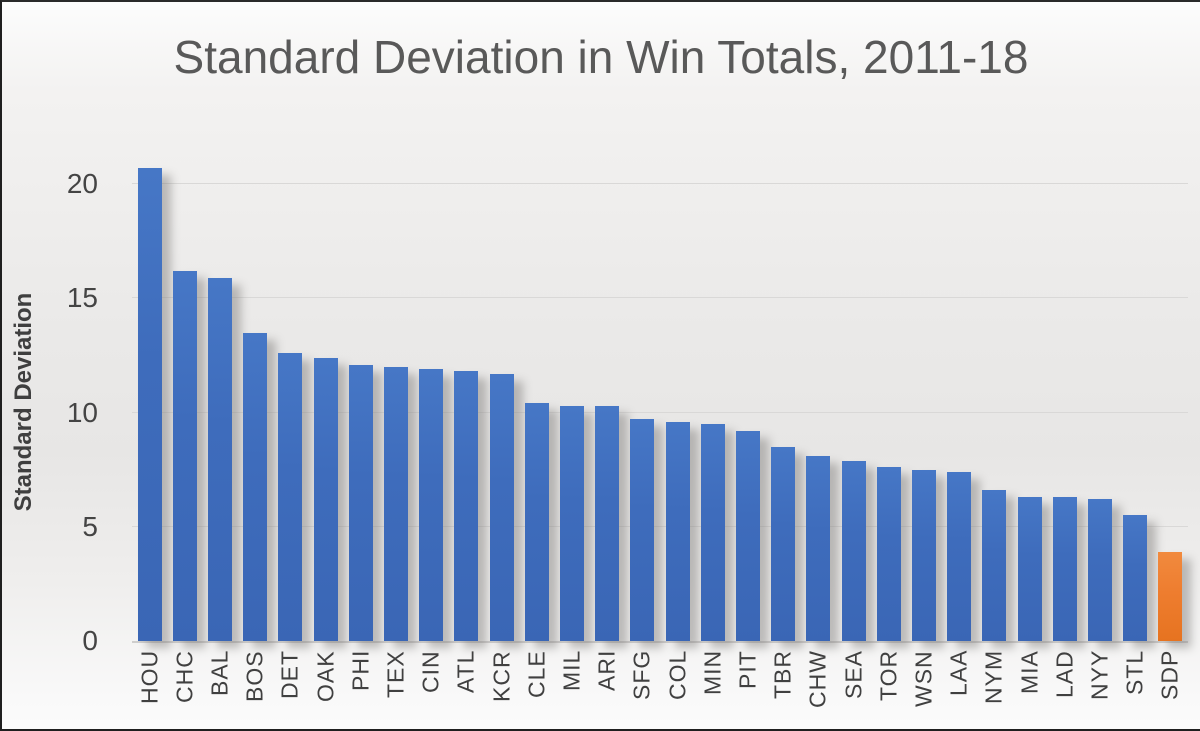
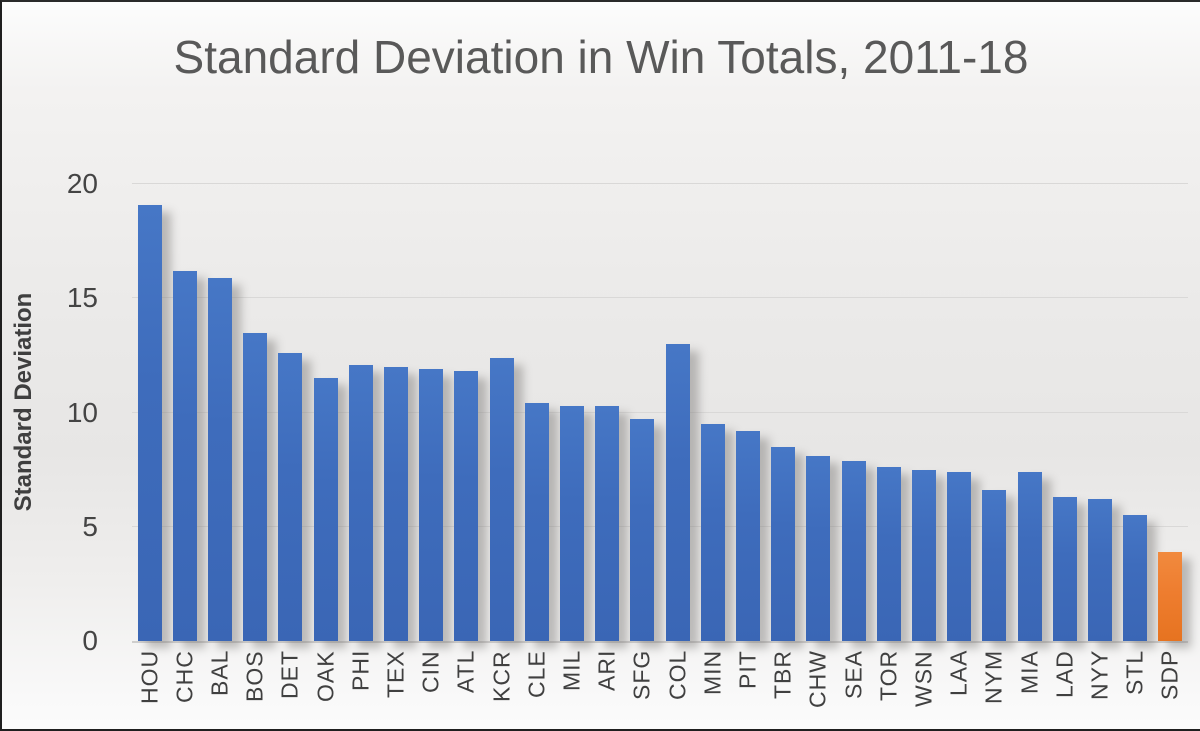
HOU: 20.7 -> 19.1
OAK: 12.4 -> 11.5
KCR: 11.7 -> 12.4
COL: 9.6 -> 13.0
MIA: 6.3 -> 7.4
